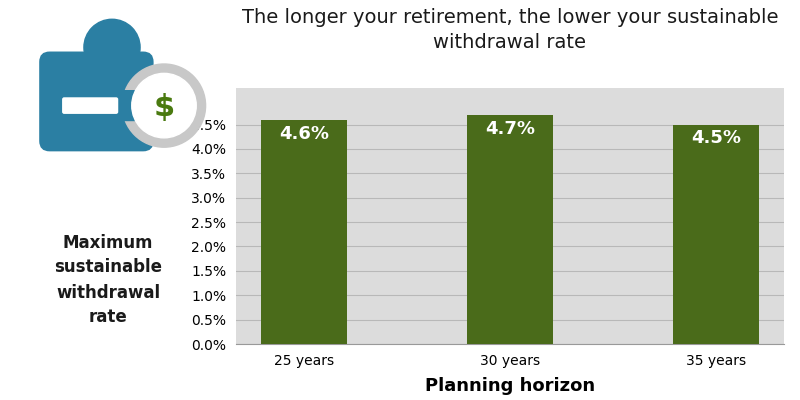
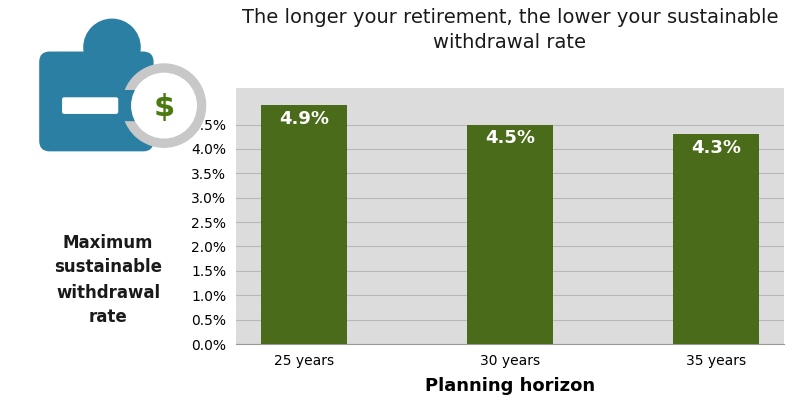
25 years: 4.6% -> 4.9%
30 years: 4.7% -> 4.5%
35 years: 4.5% -> 4.3%
